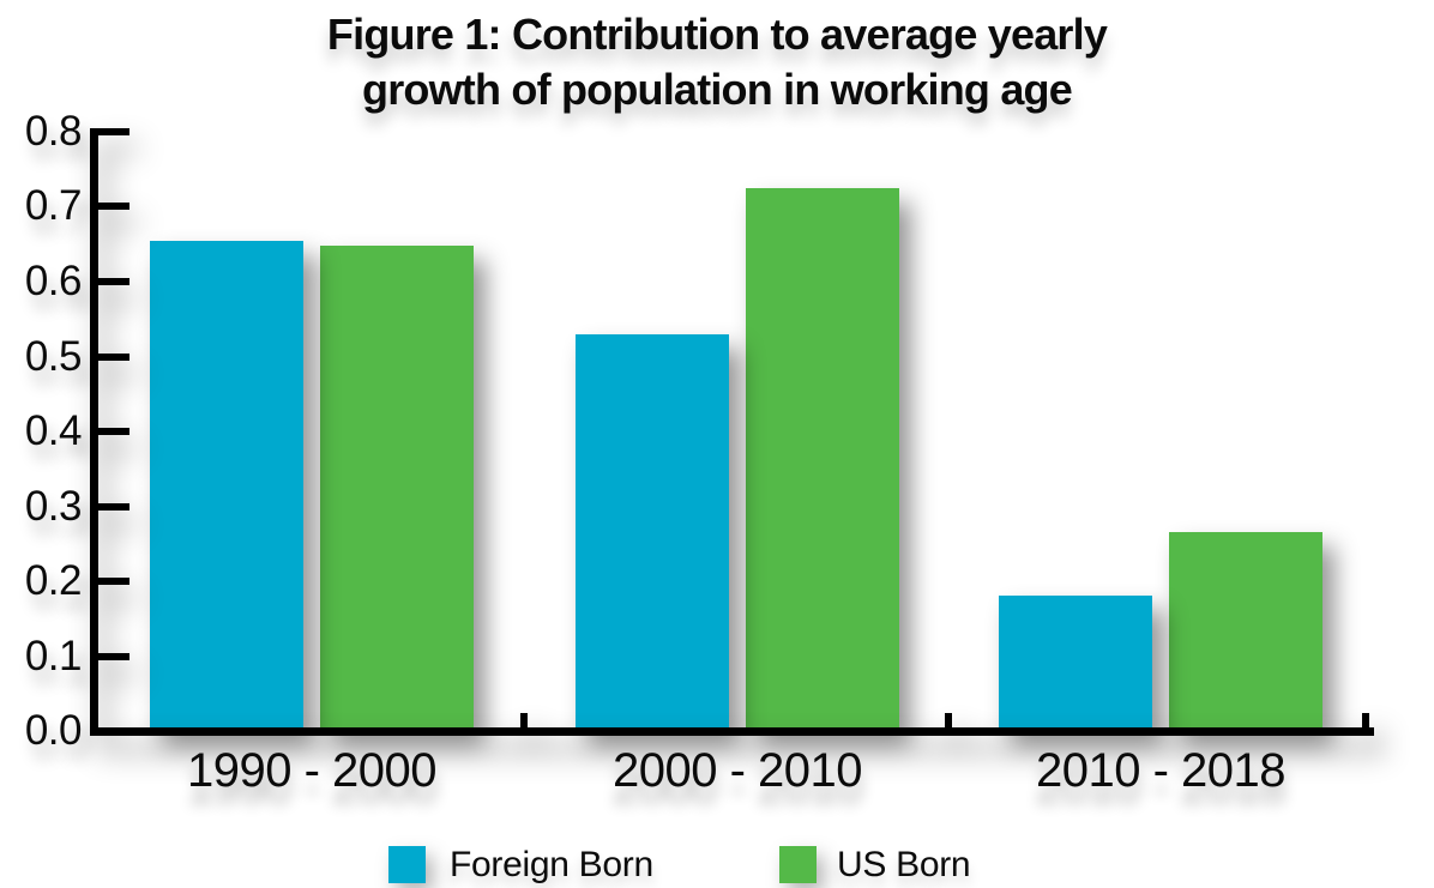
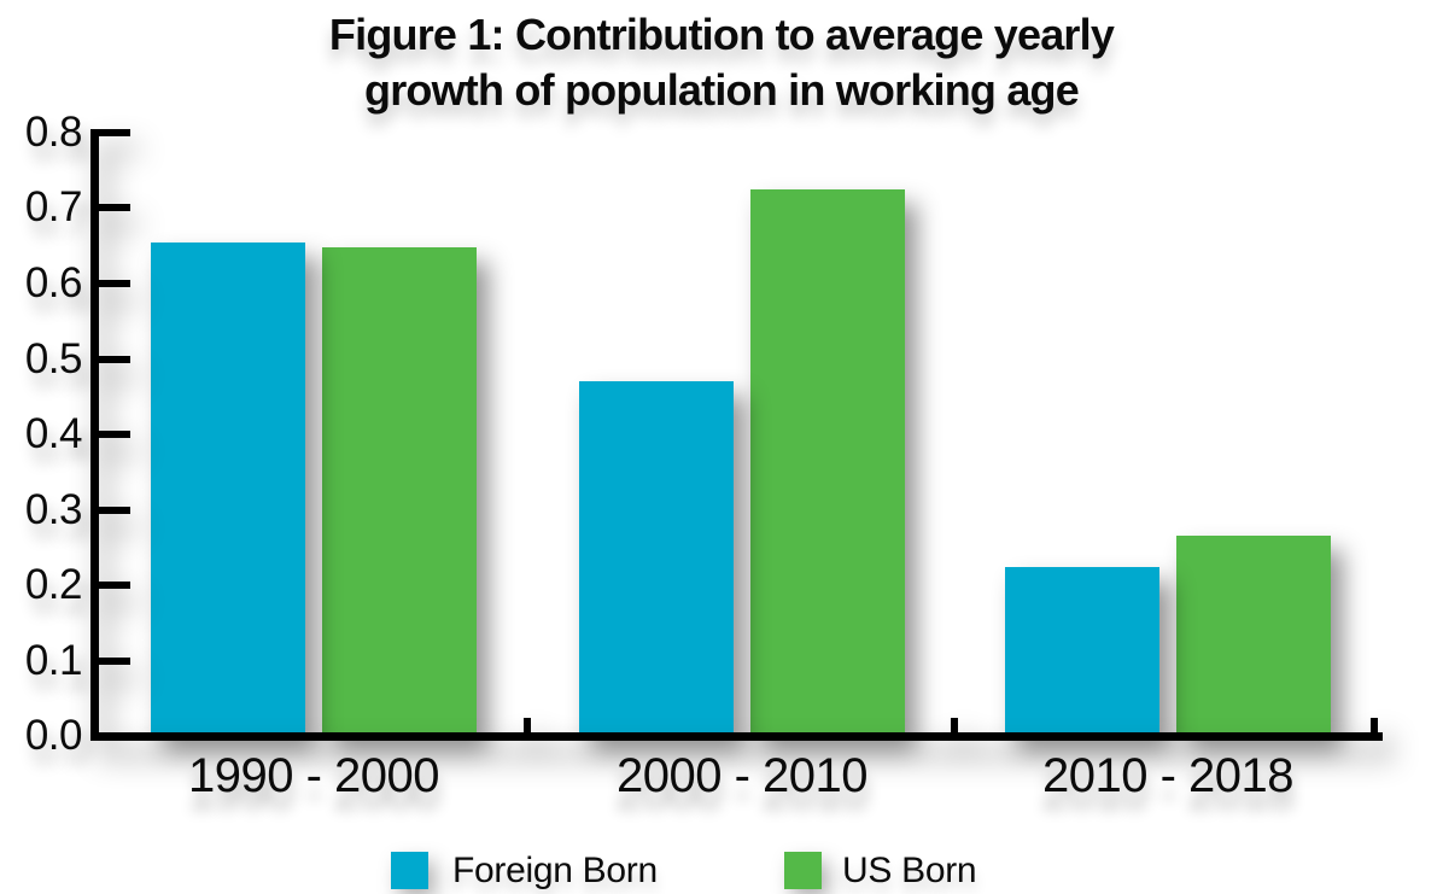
Foreign Born/2000 - 2010: 0.53 -> 0.47
Foreign Born/2010 - 2018: 0.18 -> 0.22
